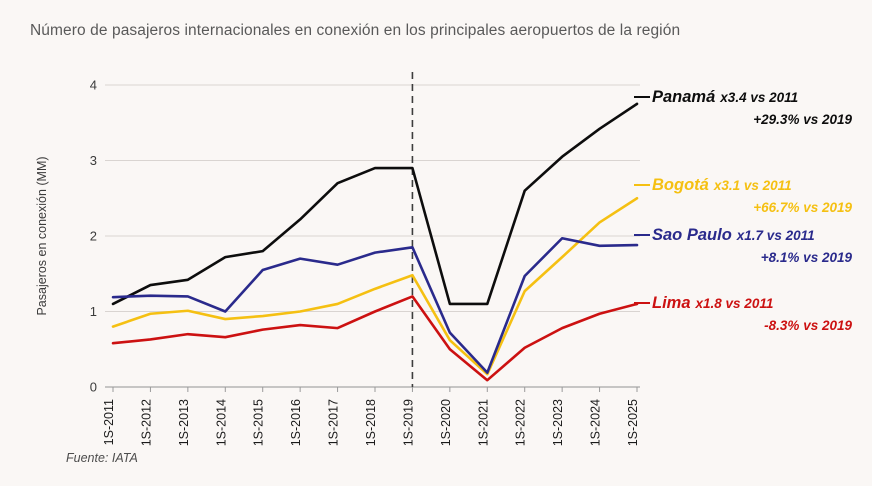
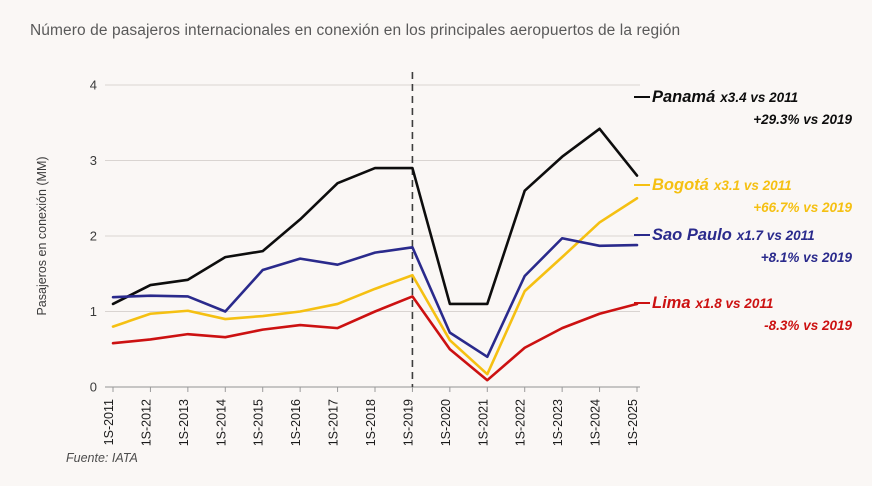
Sao Paulo/1S-2021: 0.2 -> 0.4
Panamá/1S-2025: 3.8 -> 2.8
